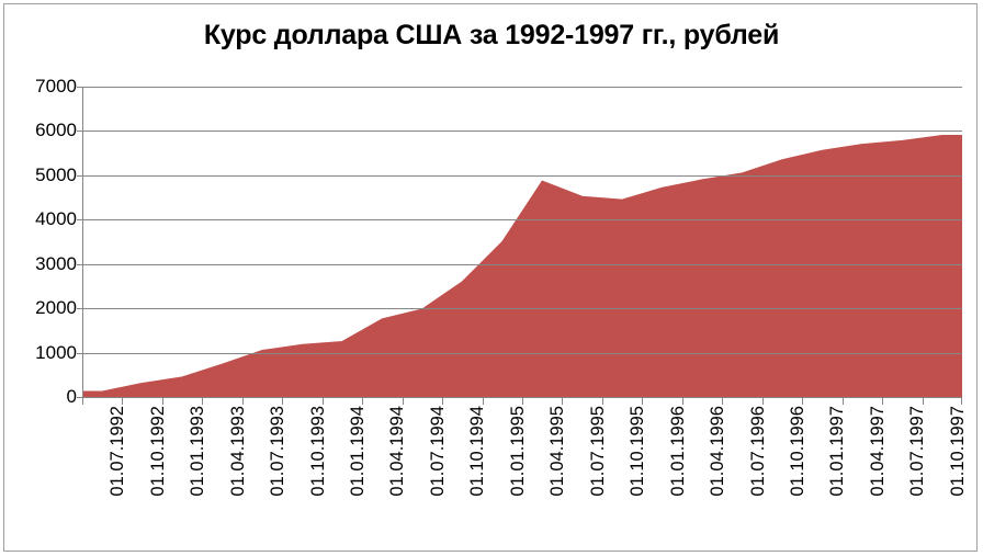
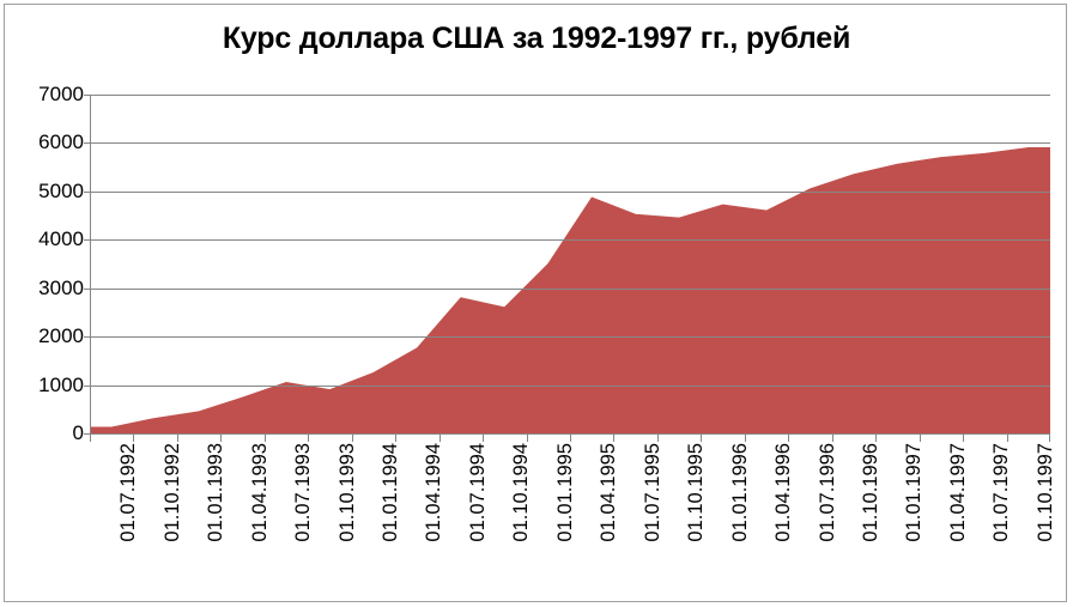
01.10.1993: 1200 -> 900
01.07.1994: 2000 -> 2800
01.04.1996: 4900 -> 4600
